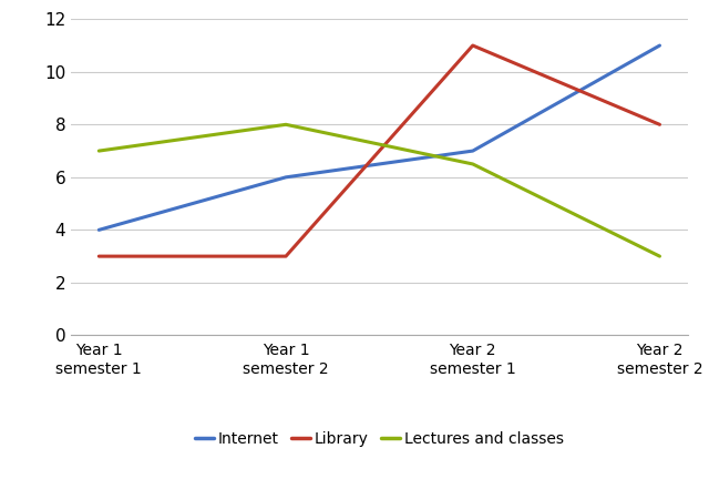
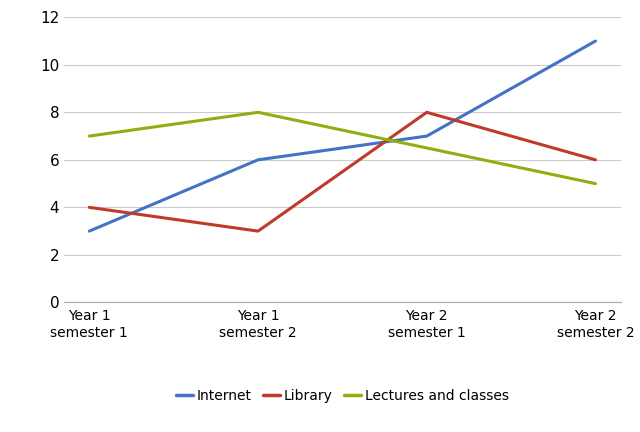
Internet/Year 1 semester 1: 4 -> 3
Library/Year 1 semester 1: 3 -> 4
Library/Year 2 semester 1: 11 -> 8
Library/Year 2 semester 2: 8 -> 6
Lectures and classes/Year 2 semester 2: 3.0 -> 5.0
